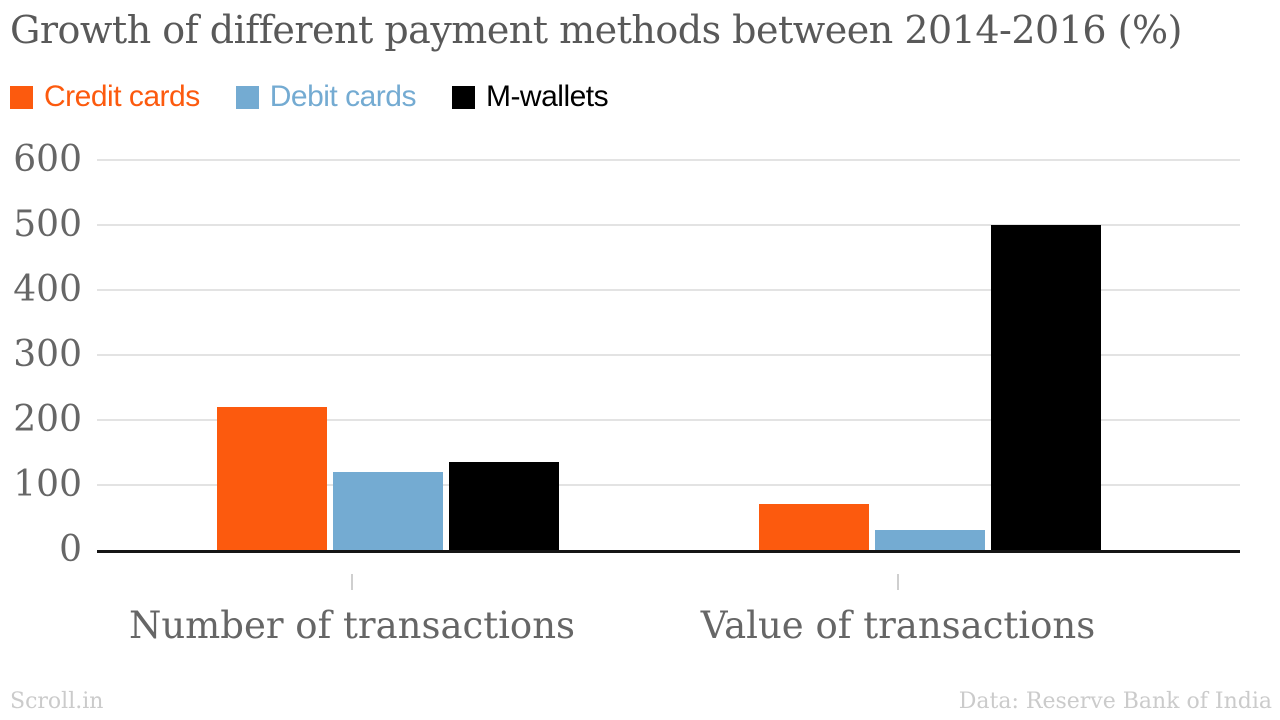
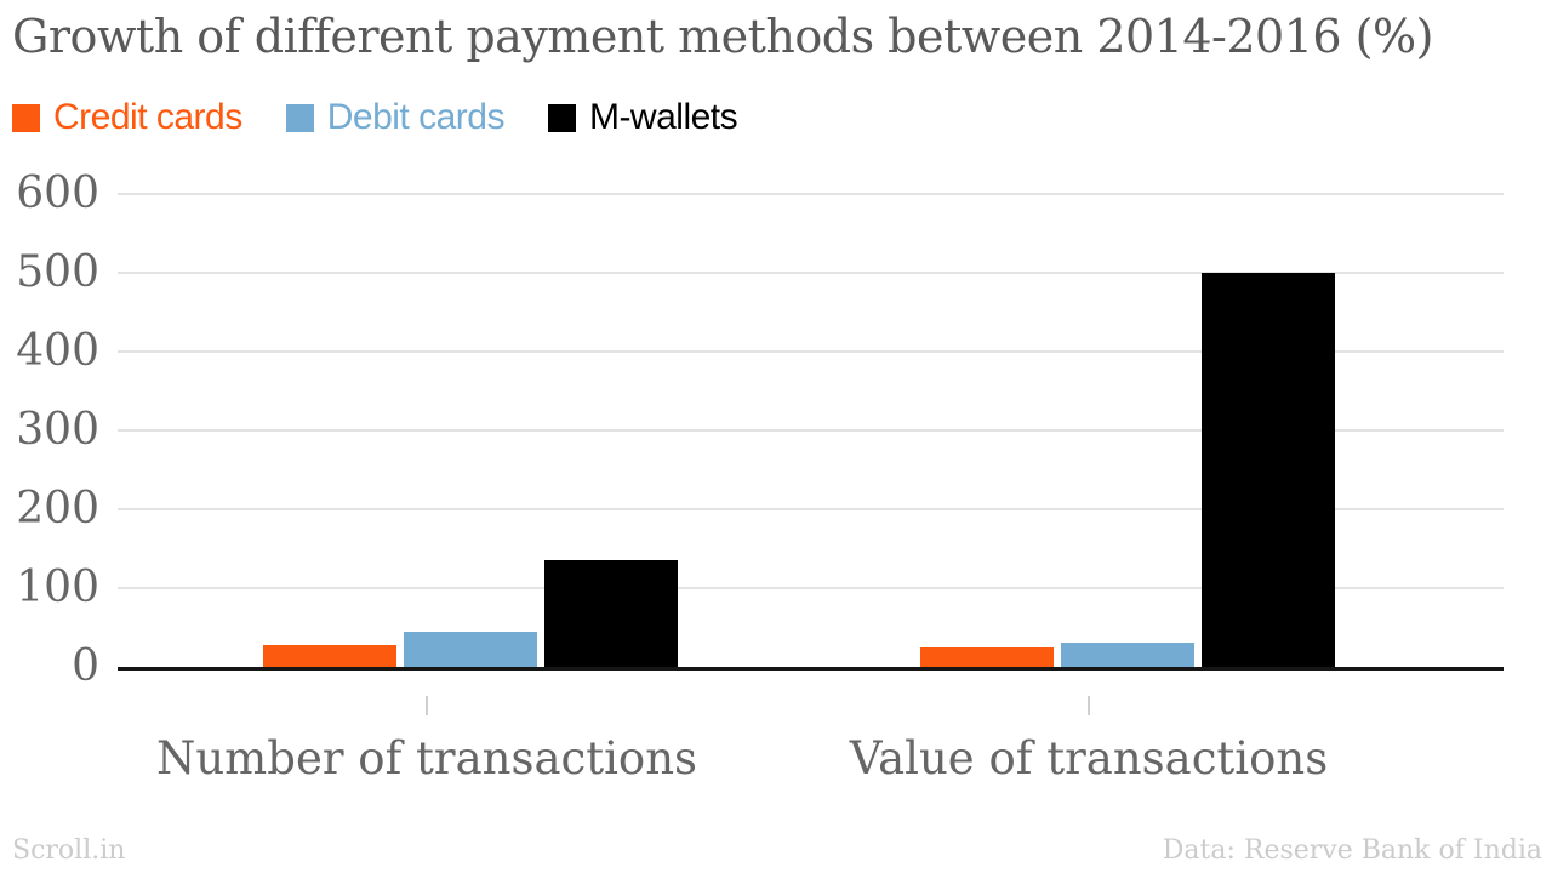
Credit cards/Number of transactions: 220 -> 30
Debit cards/Number of transactions: 120 -> 40
Credit cards/Value of transactions: 70 -> 20
